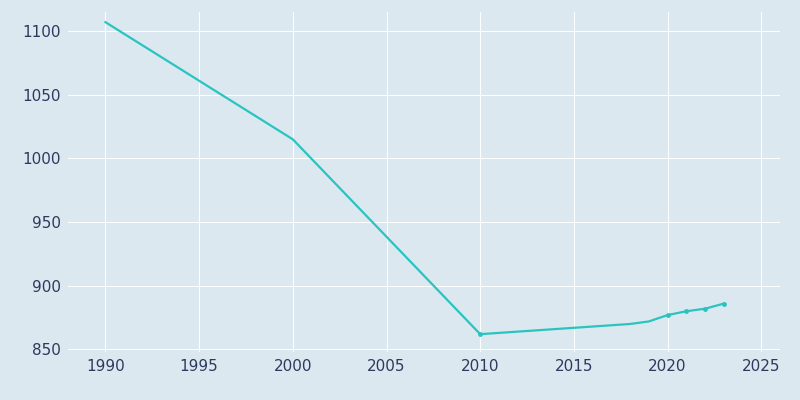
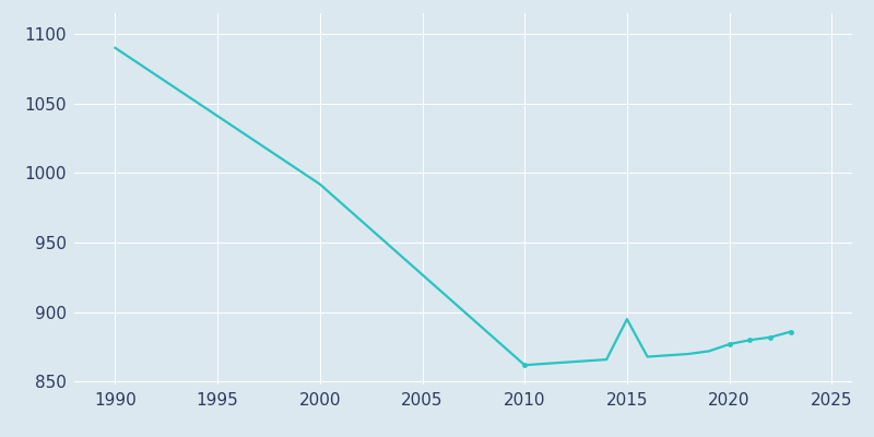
1990: 1107 -> 1090
2000: 1015 -> 992
2015: 867 -> 895
